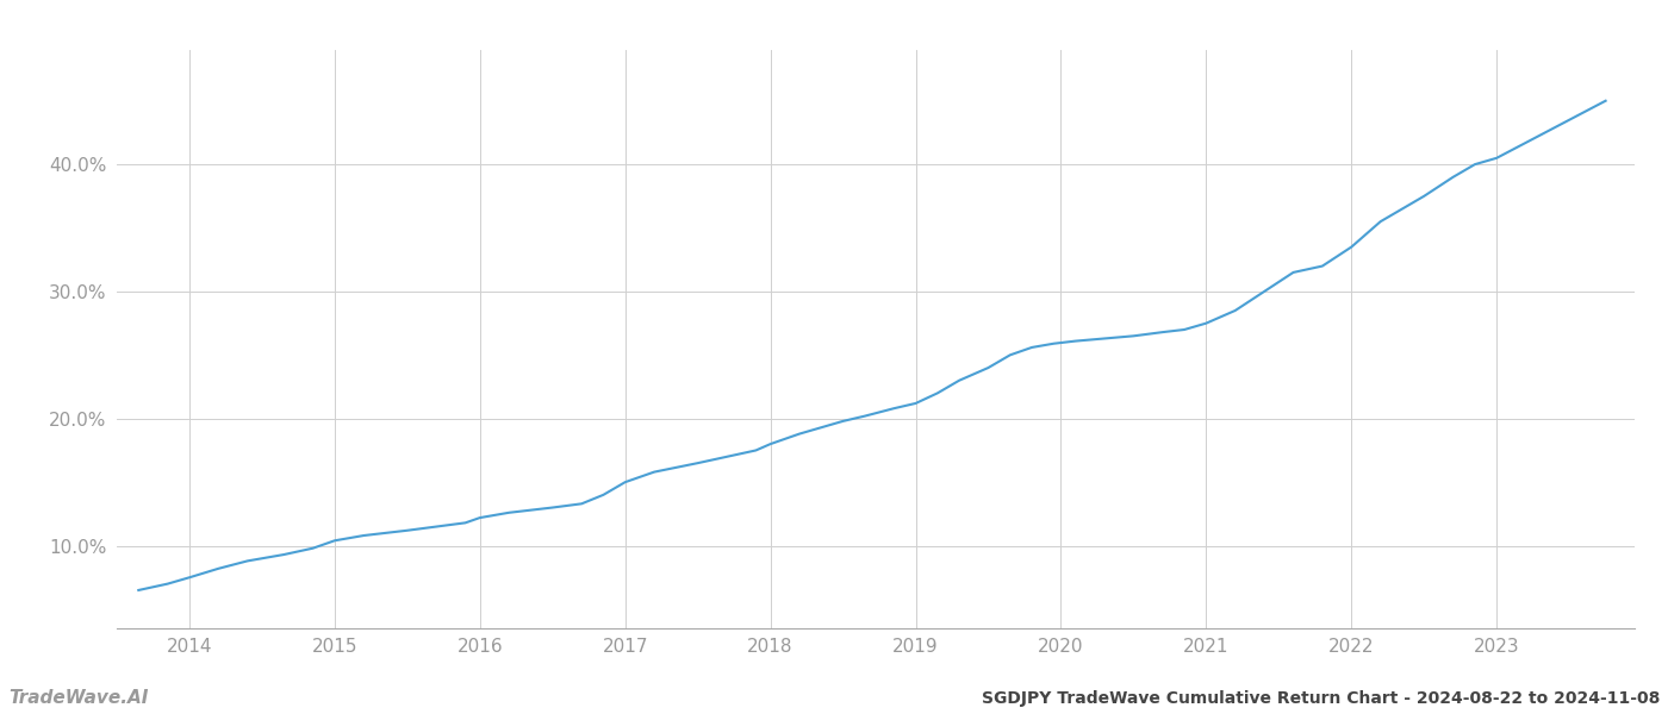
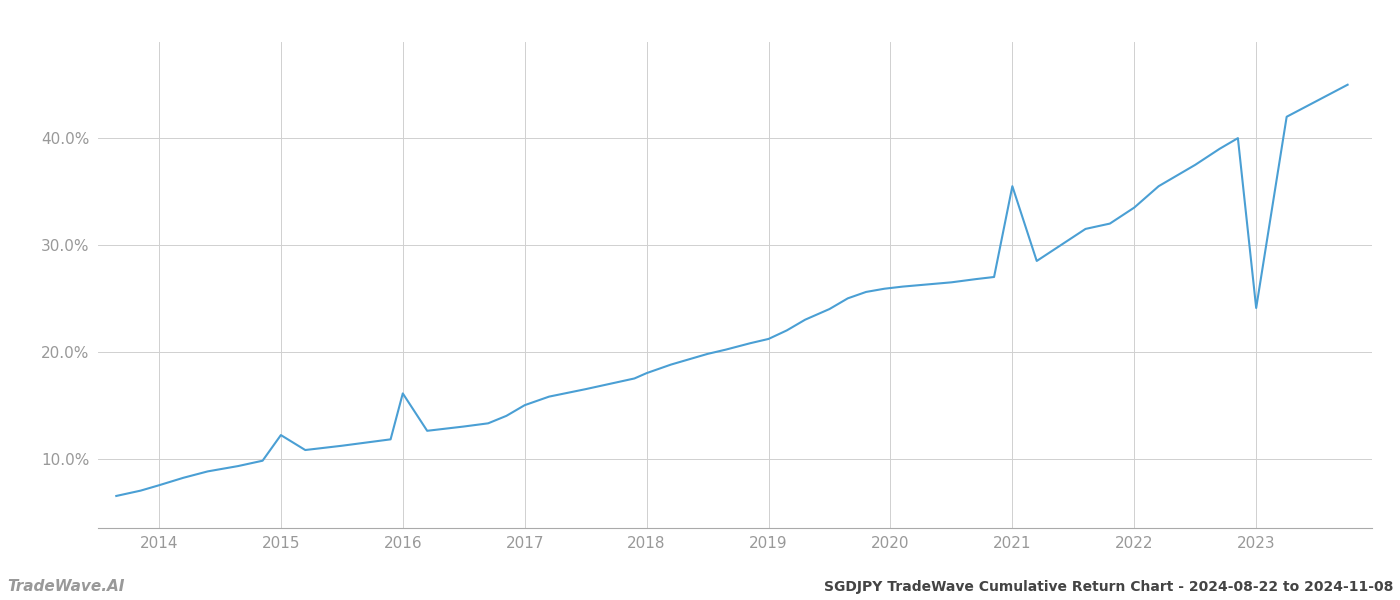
2015: 10.4% -> 12.2%
2016: 12.2% -> 16.1%
2021: 27.5% -> 35.5%
2023: 40.5% -> 24.1%
